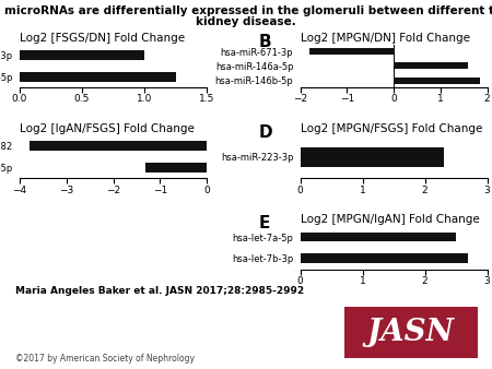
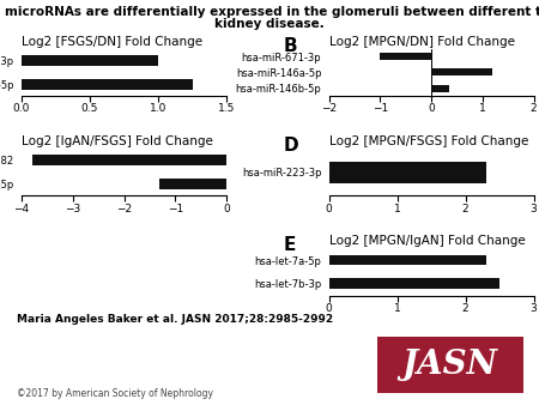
Log2 [MPGN/DN] Fold Change/hsa-miR-671-3p: -1.80 -> -1.00
Log2 [MPGN/DN] Fold Change/hsa-miR-146a-5p: 1.60 -> 1.20
Log2 [MPGN/DN] Fold Change/hsa-miR-146b-5p: 1.85 -> 0.35
Log2 [MPGN/IgAN] Fold Change/hsa-let-7a-5p: 2.5 -> 2.3
Log2 [MPGN/IgAN] Fold Change/hsa-let-7b-3p: 2.7 -> 2.5
